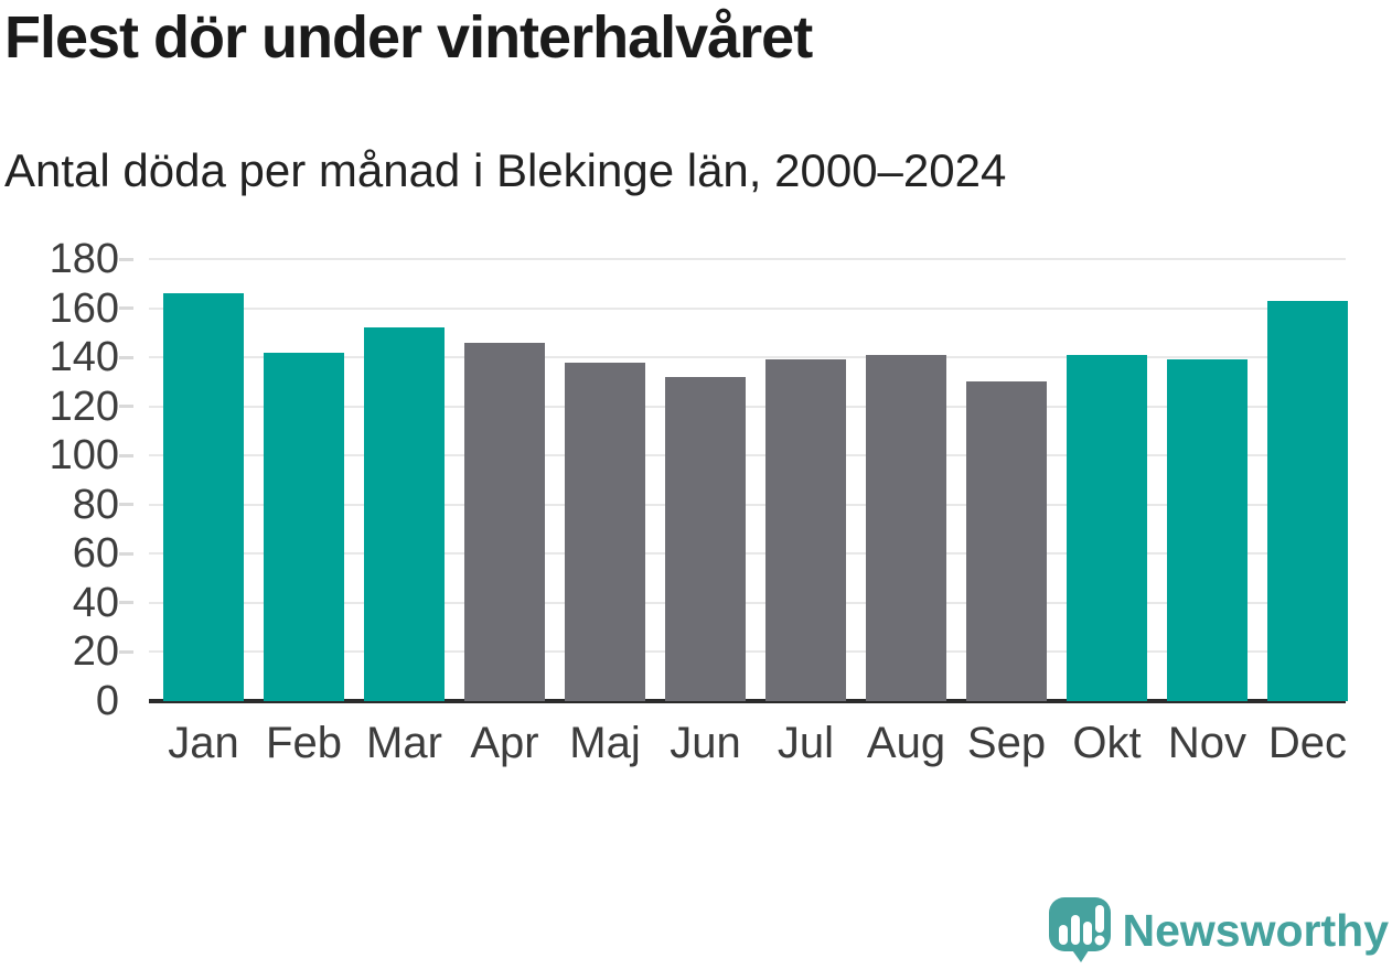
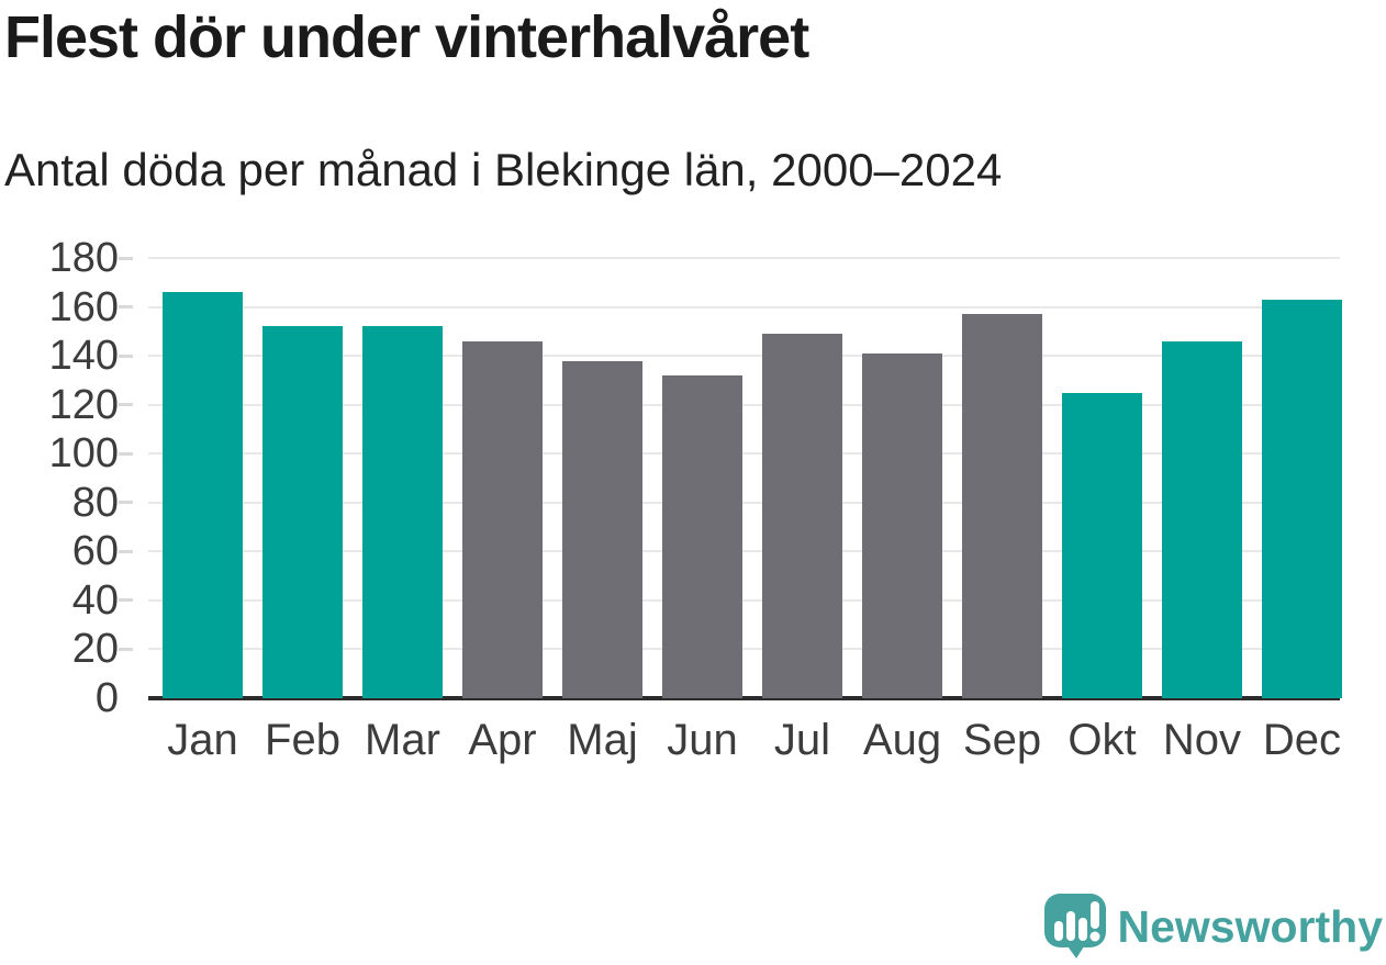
Feb: 142 -> 152
Jul: 139 -> 149
Sep: 130 -> 157
Okt: 141 -> 125
Nov: 139 -> 146
